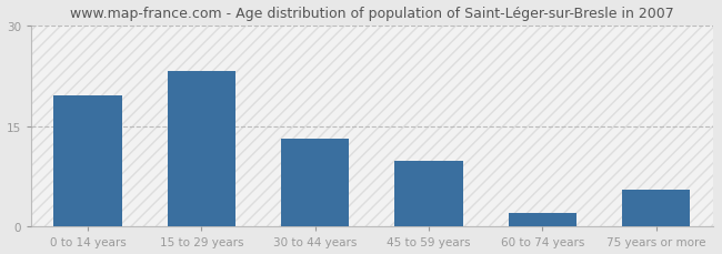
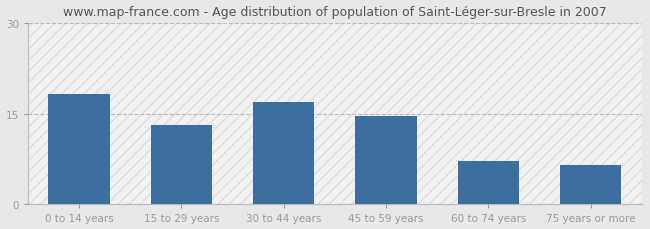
0 to 14 years: 19.6 -> 18.2
15 to 29 years: 23.2 -> 13.1
30 to 44 years: 13.2 -> 17.0
45 to 59 years: 9.8 -> 14.6
60 to 74 years: 2.0 -> 7.2
75 years or more: 5.6 -> 6.5
